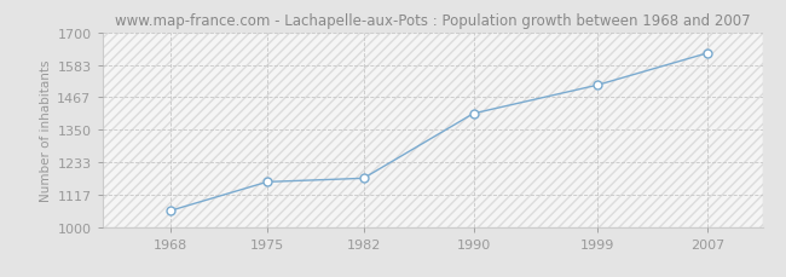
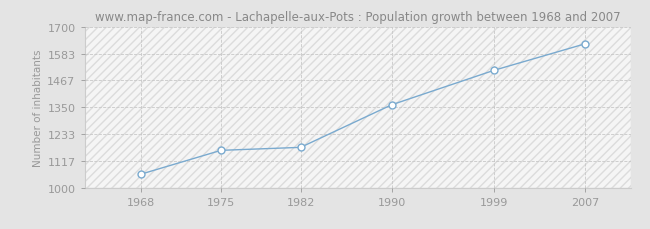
1990: 1408 -> 1360
